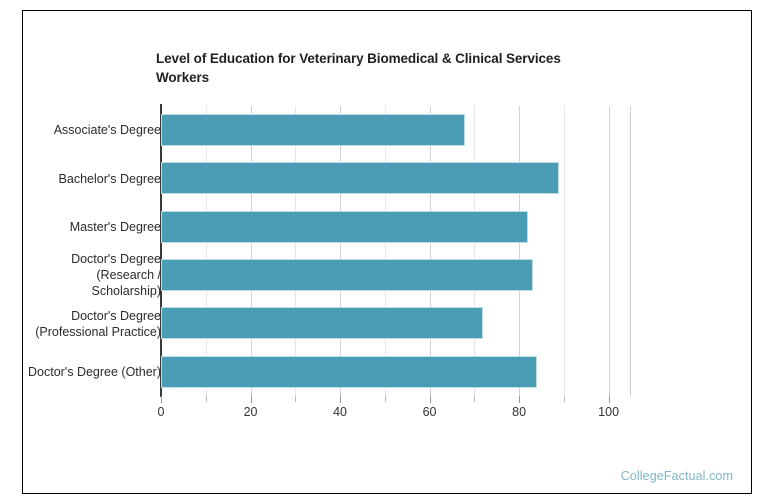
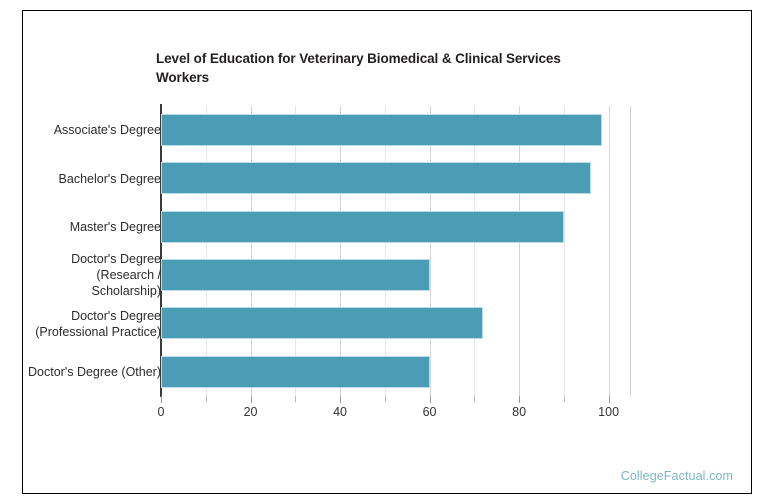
Associate's Degree: 68 -> 98
Bachelor's Degree: 89 -> 96
Master's Degree: 82 -> 90
Doctor's Degree (Research / Scholarship): 83 -> 60
Doctor's Degree (Other): 84 -> 60
